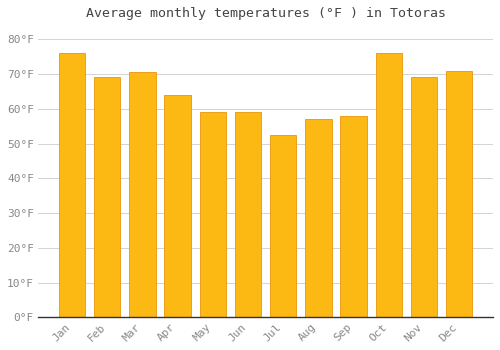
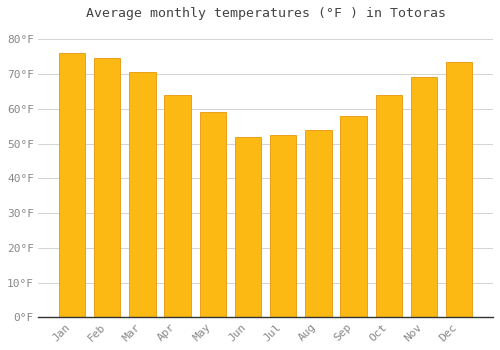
Feb: 69.0°F -> 74.5°F
Jun: 59.0°F -> 52.0°F
Aug: 57.0°F -> 54.0°F
Oct: 76.0°F -> 64.0°F
Dec: 71.0°F -> 73.5°F
